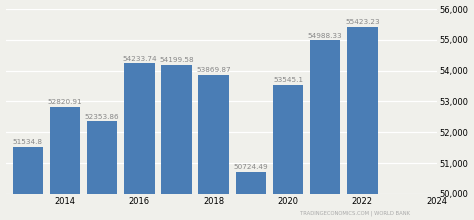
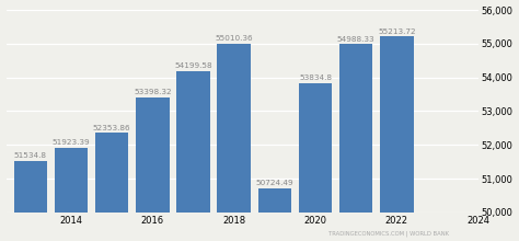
2014: 52820.91 -> 51923.39
2016: 54233.74 -> 53398.32
2018: 53869.87 -> 55010.36
2020: 53545.1 -> 53834.8
2022: 55423.23 -> 55213.72
